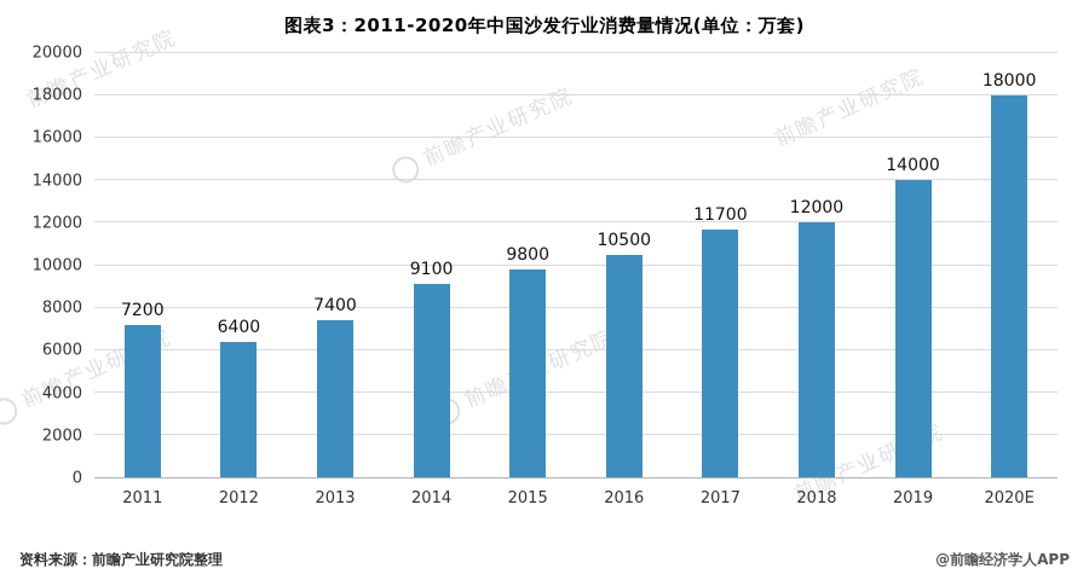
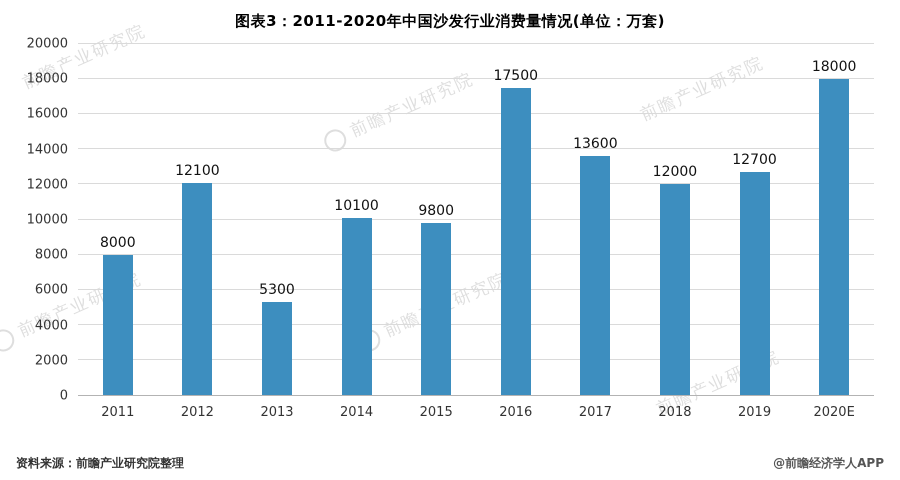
2011: 7200 -> 8000
2012: 6400 -> 12100
2013: 7400 -> 5300
2014: 9100 -> 10100
2016: 10500 -> 17500
2017: 11700 -> 13600
2019: 14000 -> 12700
